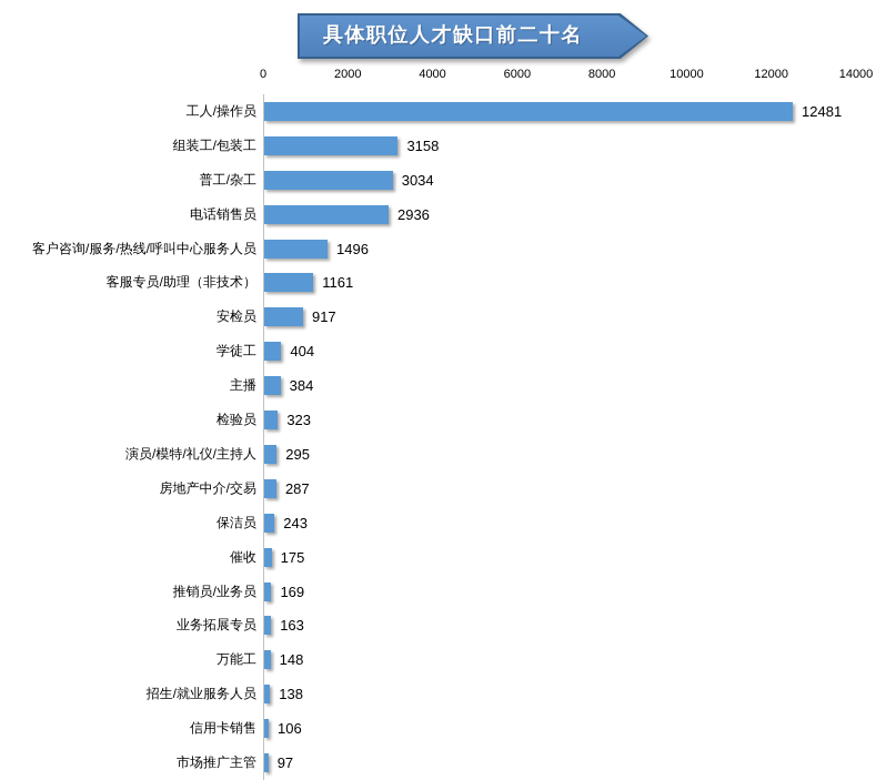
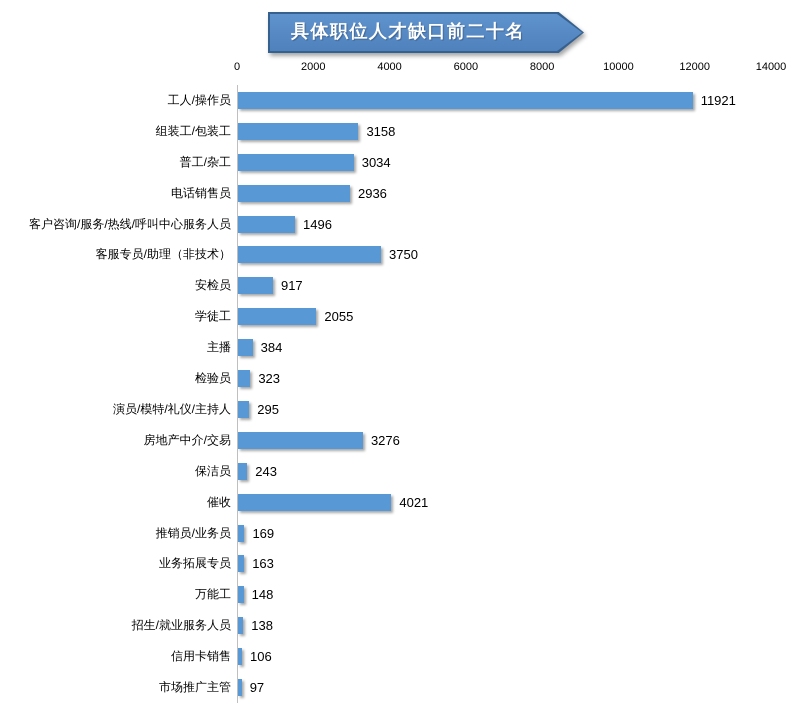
工人/操作员: 12481 -> 11921
客服专员/助理（非技术）: 1161 -> 3750
学徒工: 404 -> 2055
房地产中介/交易: 287 -> 3276
催收: 175 -> 4021
